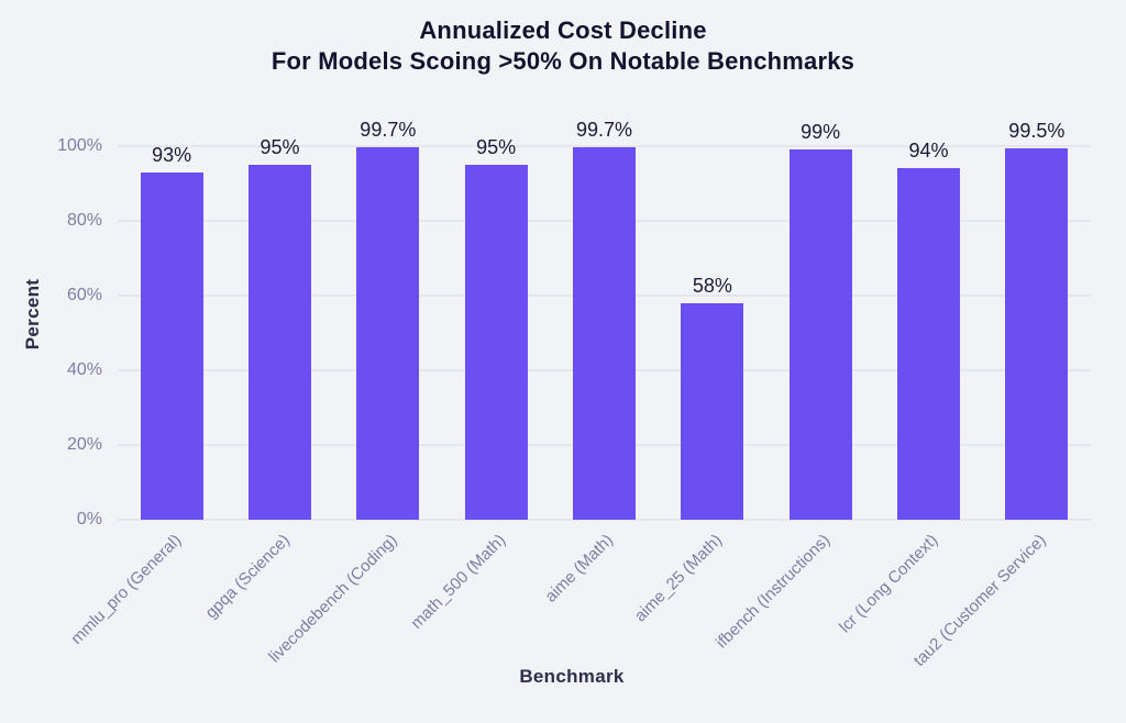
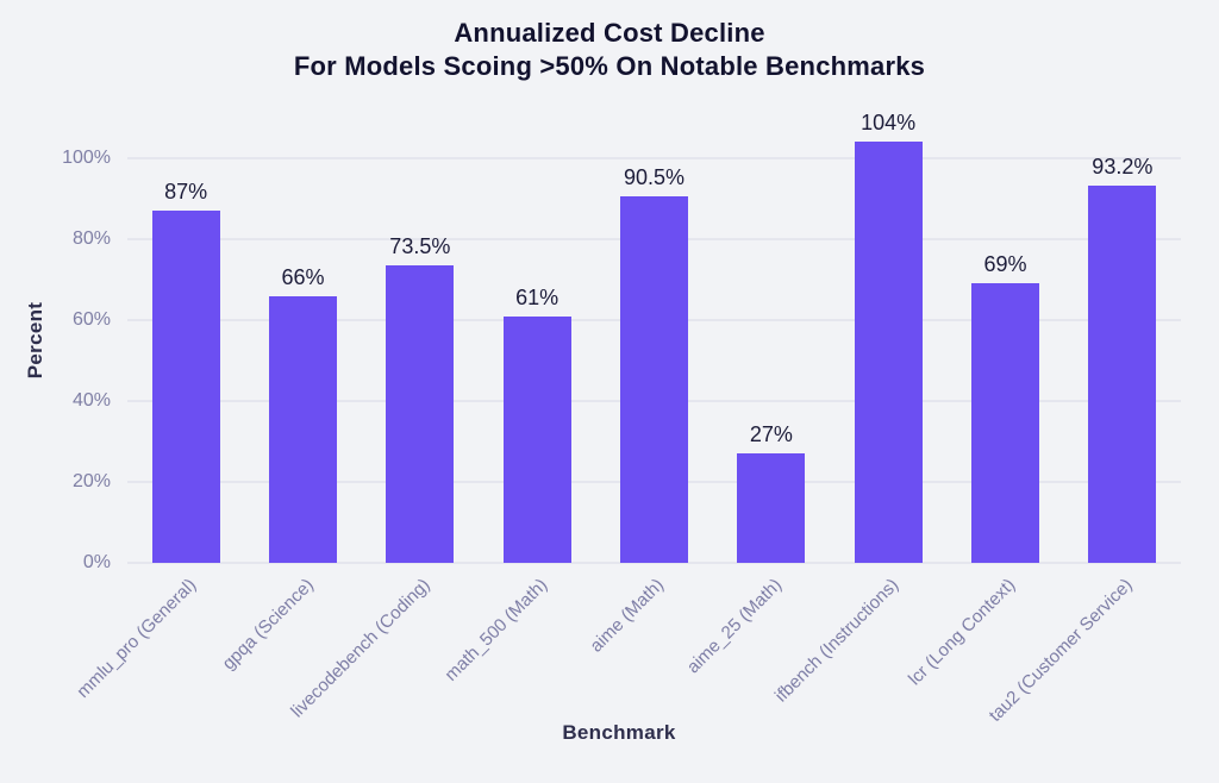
mmlu_pro (General): 93% -> 87%
gpqa (Science): 95% -> 66%
livecodebench (Coding): 99.7% -> 73.5%
math_500 (Math): 95% -> 61%
aime (Math): 99.7% -> 90.5%
aime_25 (Math): 58% -> 27%
ifbench (Instructions): 99% -> 104%
lcr (Long Context): 94% -> 69%
tau2 (Customer Service): 99.5% -> 93.2%
